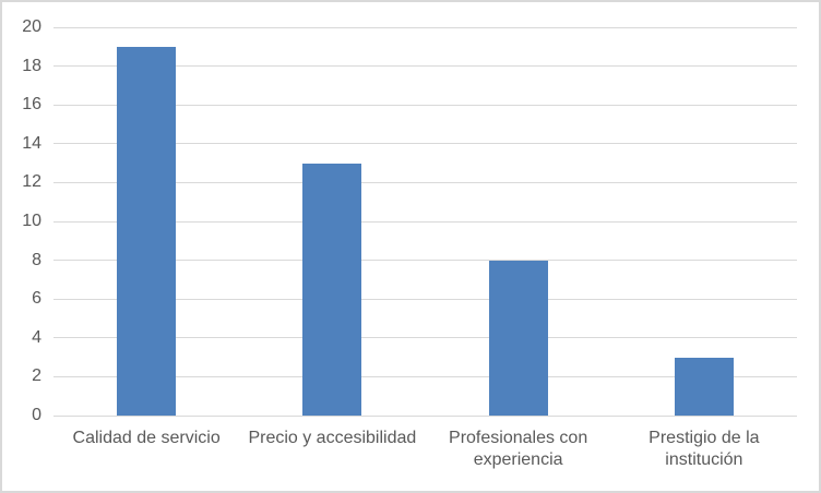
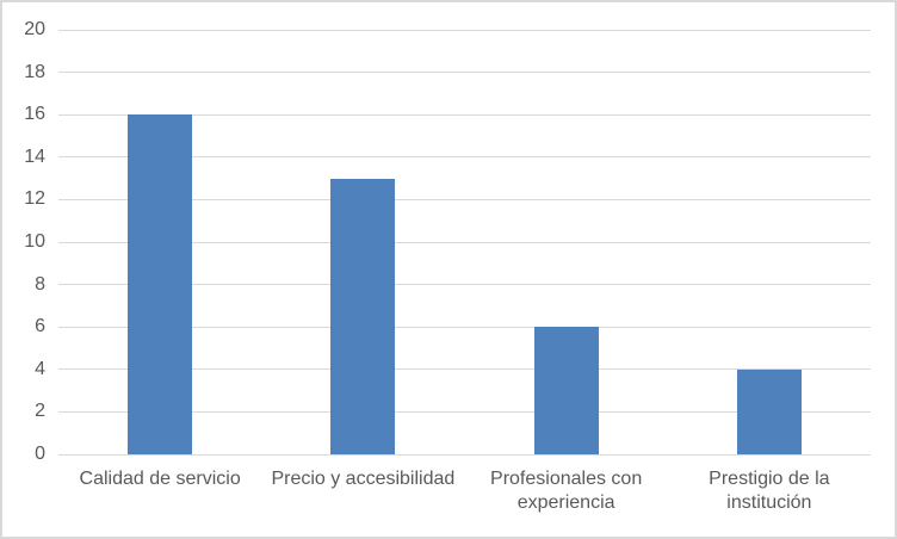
Calidad de servicio: 19 -> 16
Profesionales con experiencia: 8 -> 6
Prestigio de la institución: 3 -> 4
